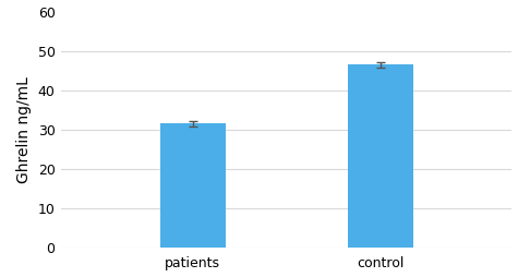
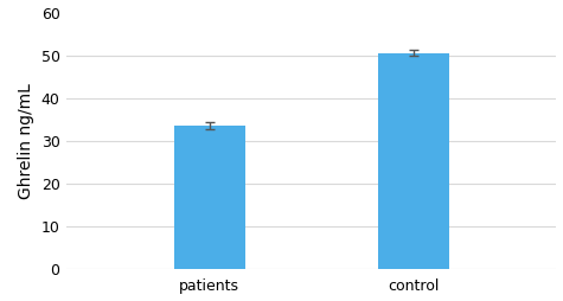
patients: 31.5 -> 33.5
control: 46.5 -> 50.5
